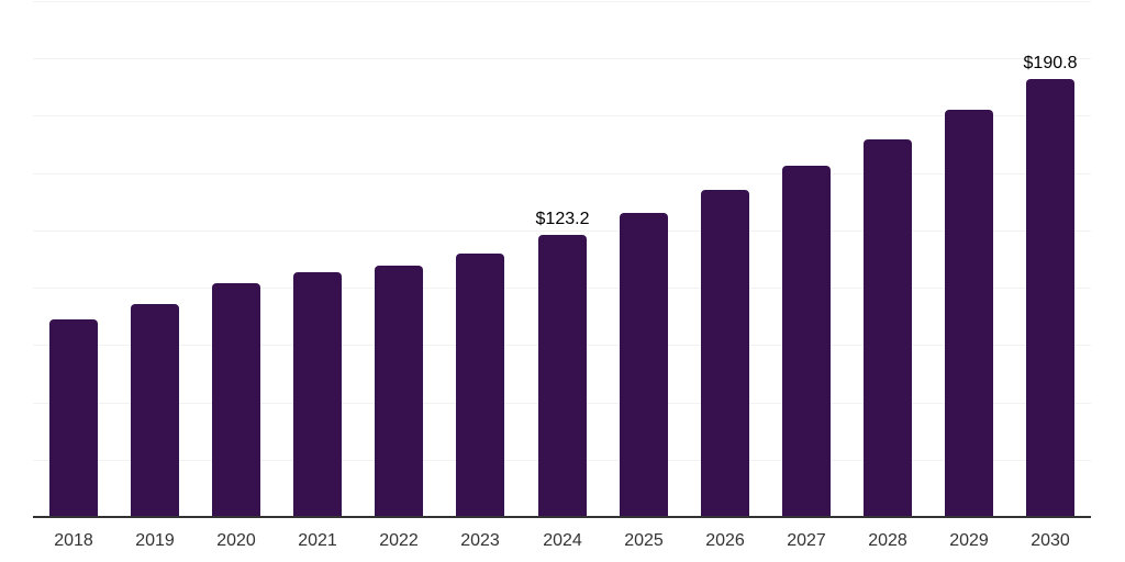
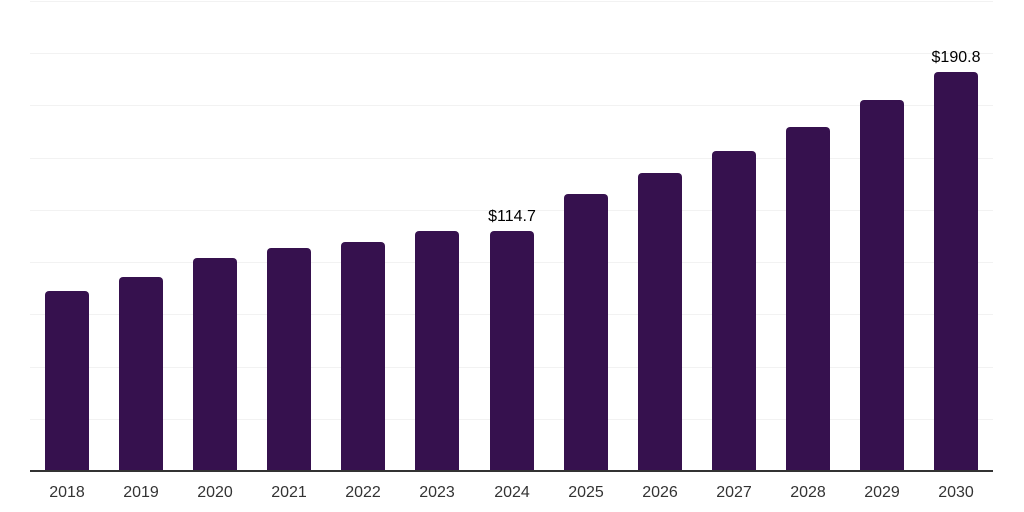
2024: $123.2 -> $114.7
